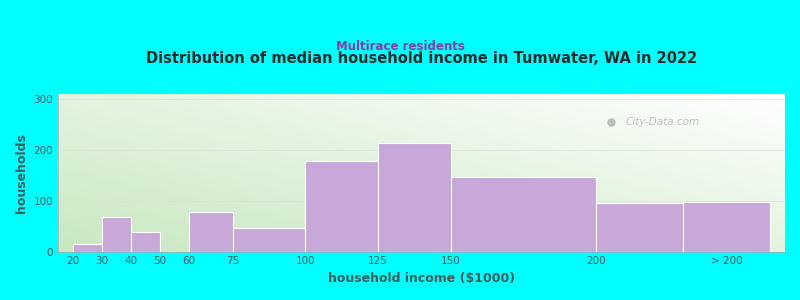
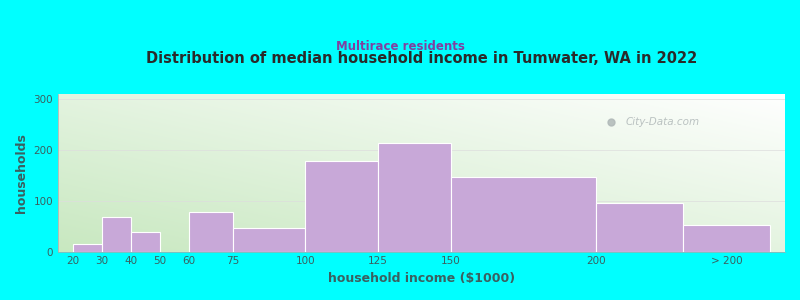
> 200: 98 -> 52
